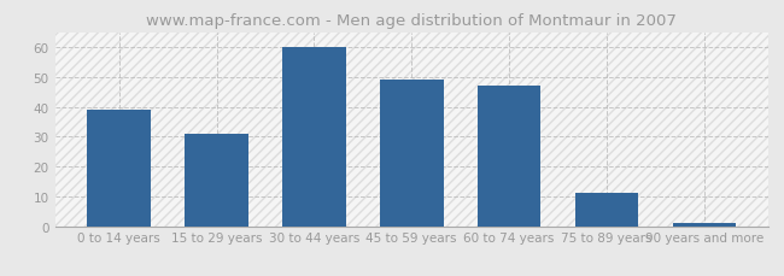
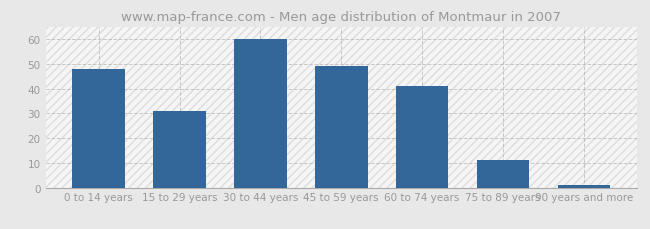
0 to 14 years: 39 -> 48
60 to 74 years: 47 -> 41
